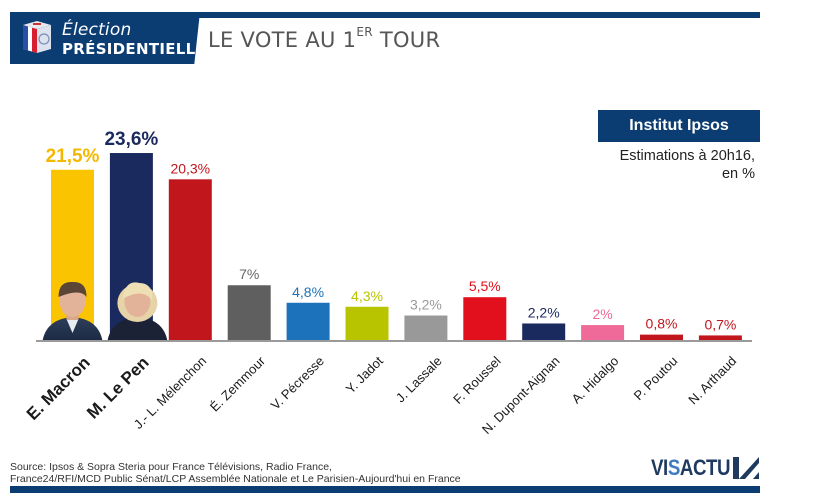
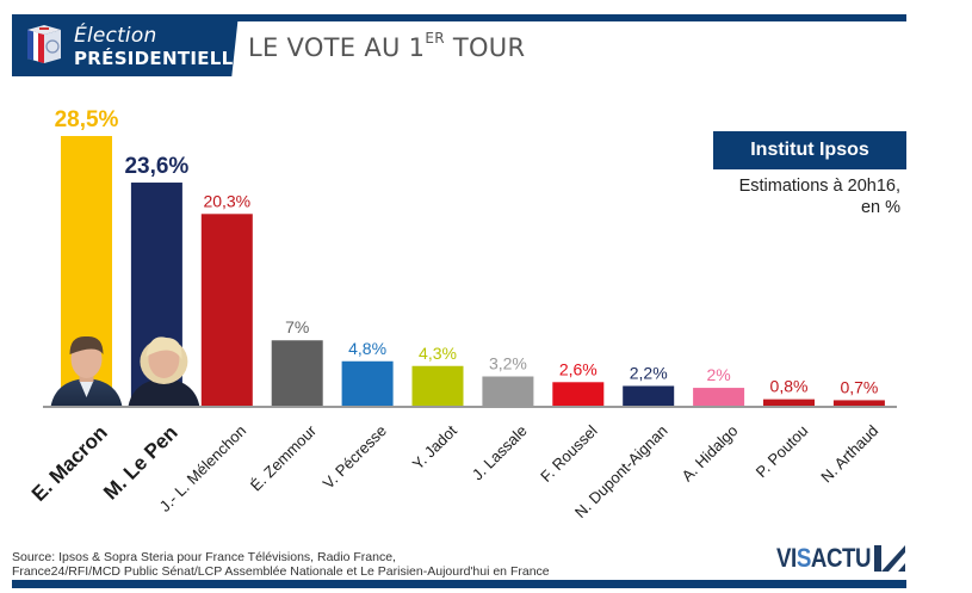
E. Macron: 21,5% -> 28,5%
F. Roussel: 5,5% -> 2,6%
